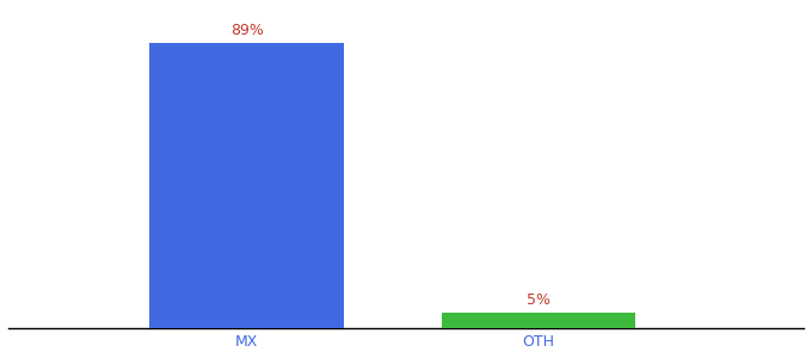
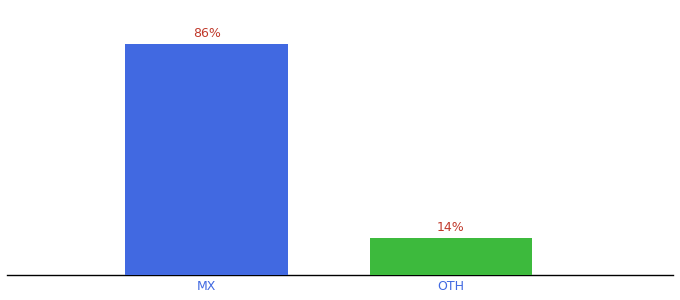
MX: 89% -> 86%
OTH: 5% -> 14%
